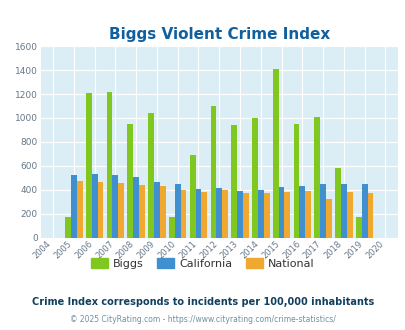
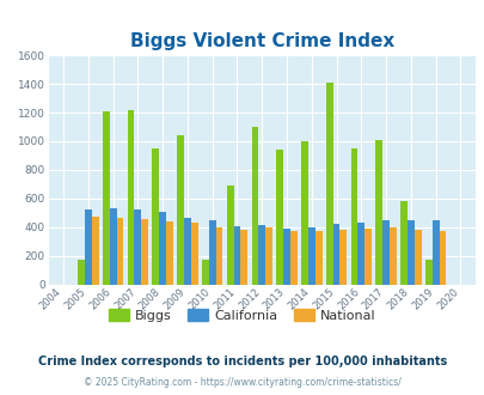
National/2017: 320 -> 400
